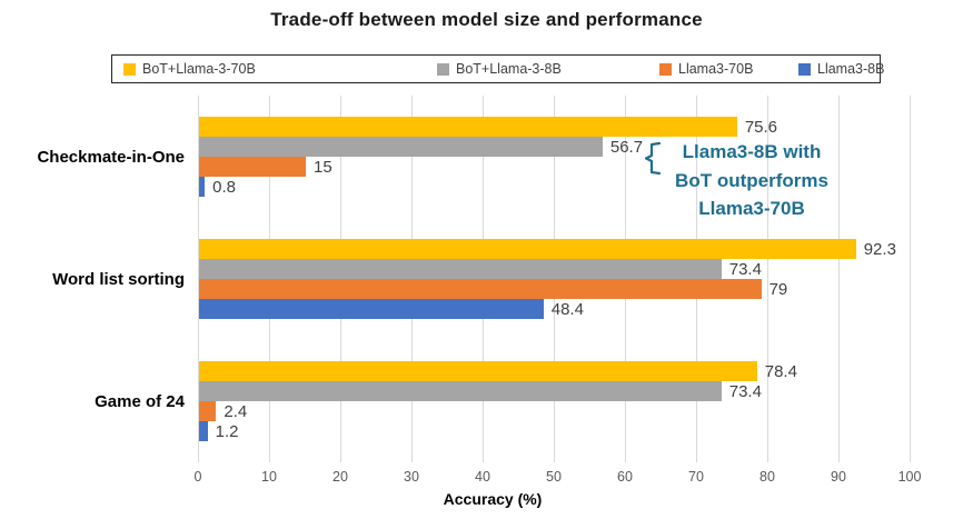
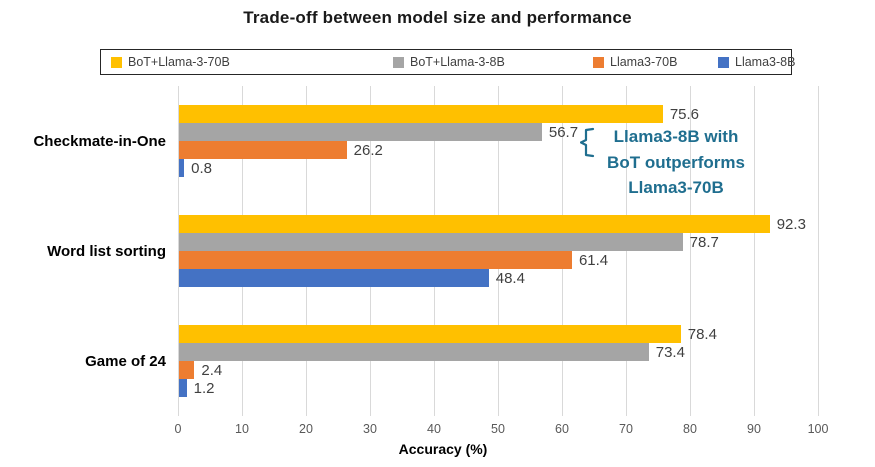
Llama3-70B/Checkmate-in-One: 15 -> 26.2
BoT+Llama-3-8B/Word list sorting: 73.4 -> 78.7
Llama3-70B/Word list sorting: 79 -> 61.4
